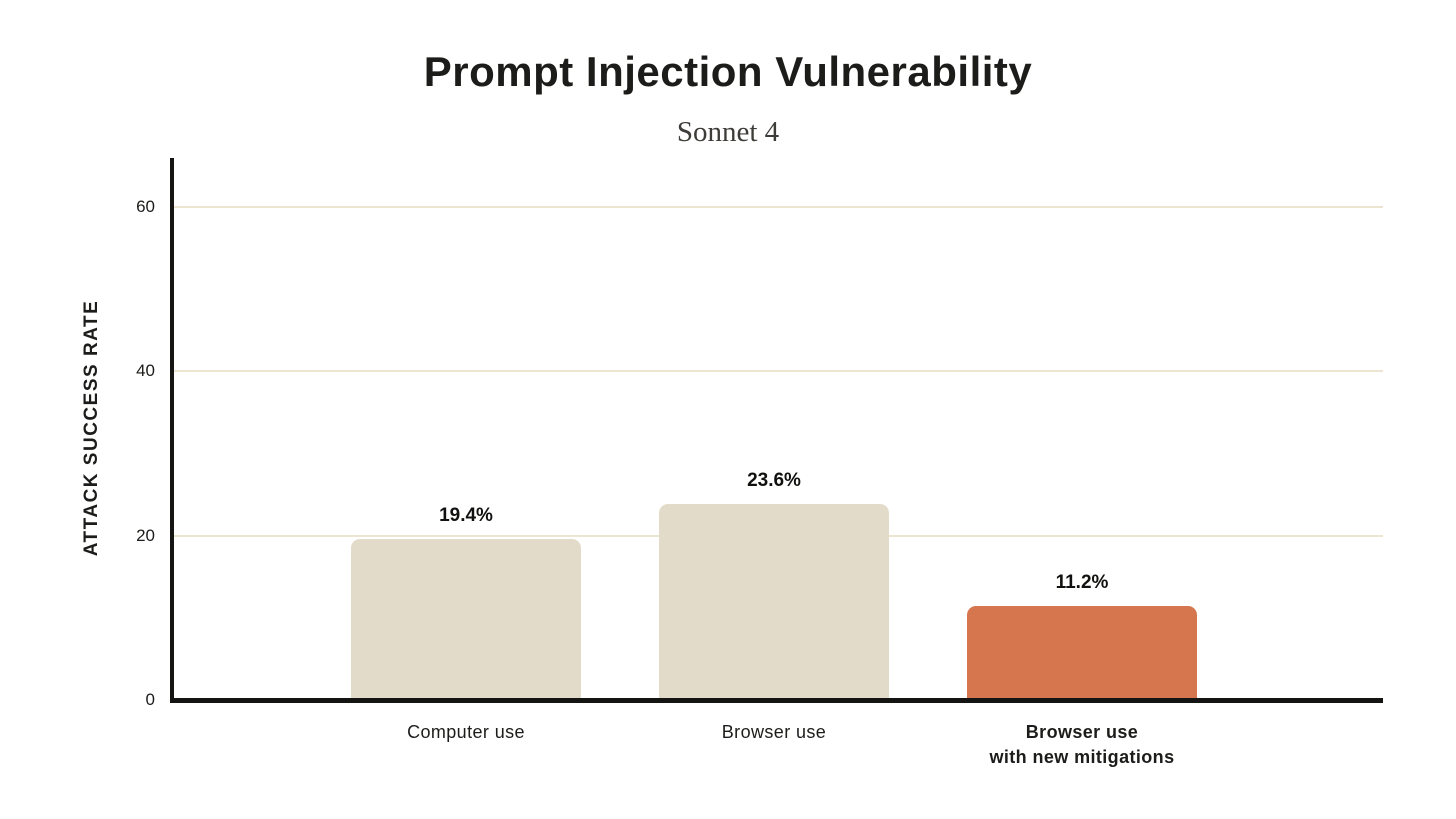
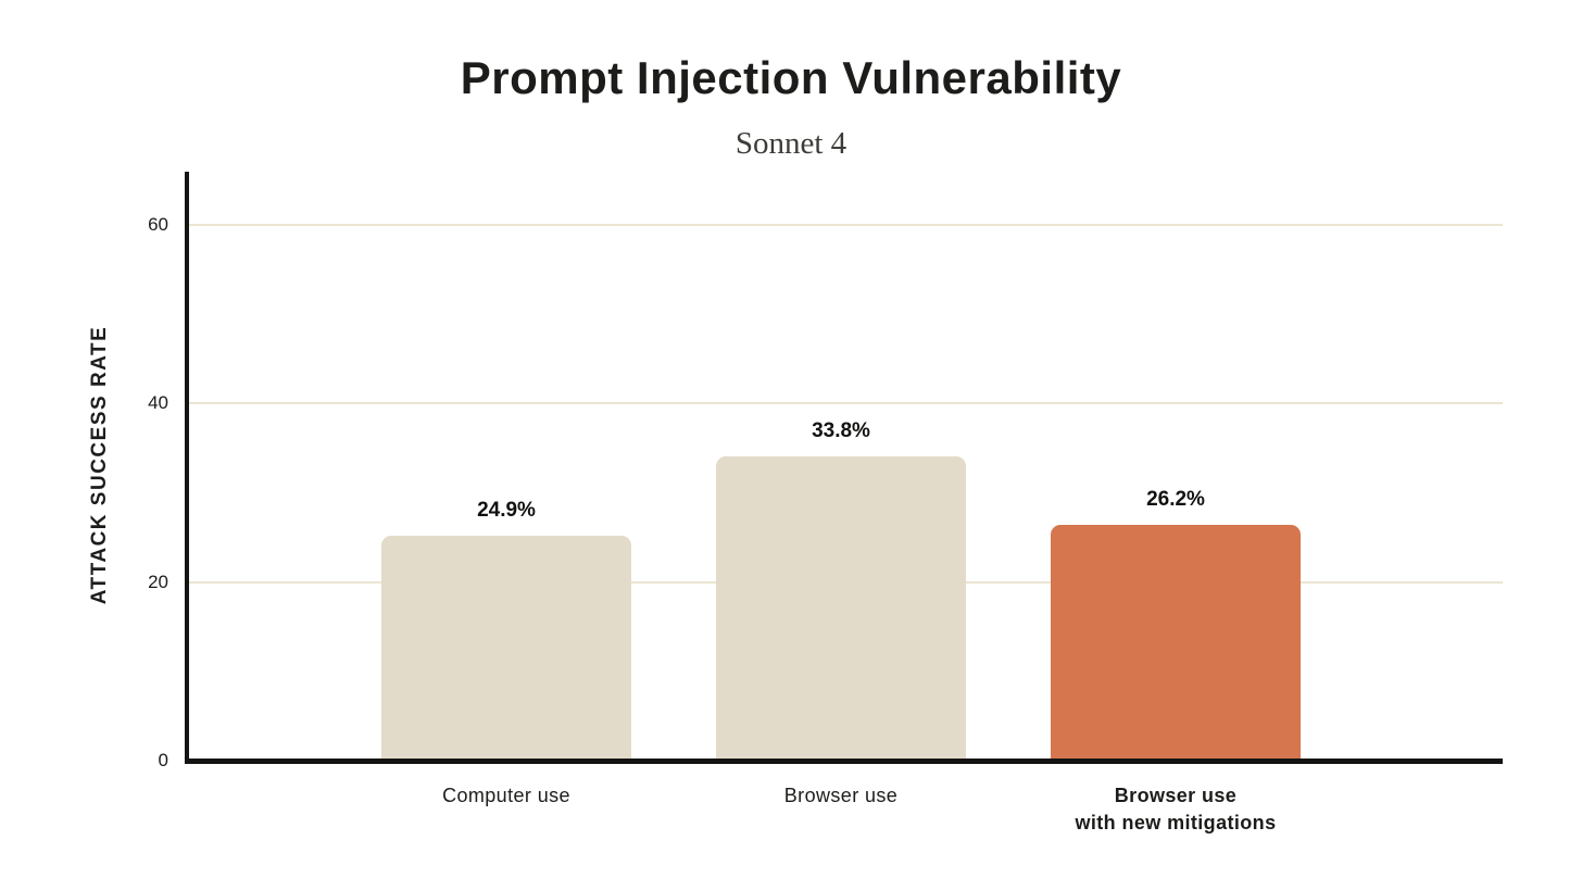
Computer use: 19.4% -> 24.9%
Browser use: 23.6% -> 33.8%
Browser use with new mitigations: 11.2% -> 26.2%
